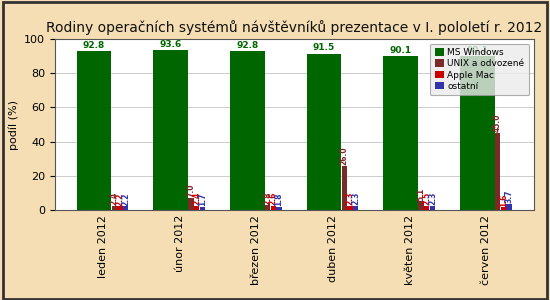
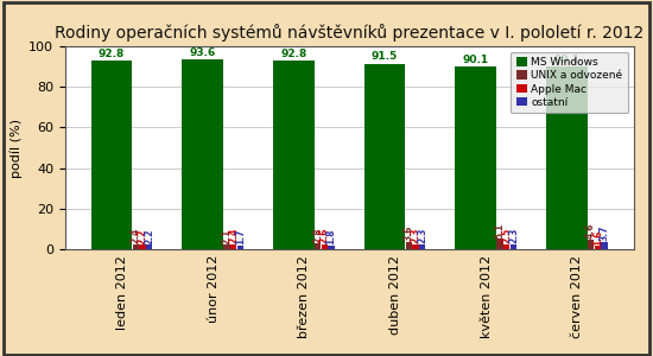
UNIX a odvozené/únor 2012: 7 -> 2
UNIX a odvozené/duben 2012: 26 -> 4
UNIX a odvozené/červen 2012: 45 -> 5
